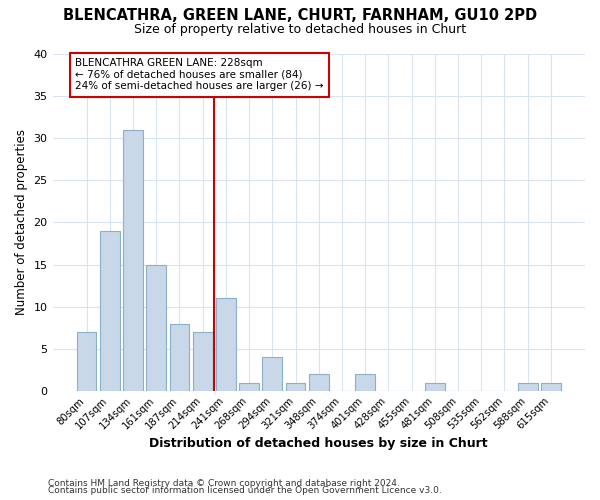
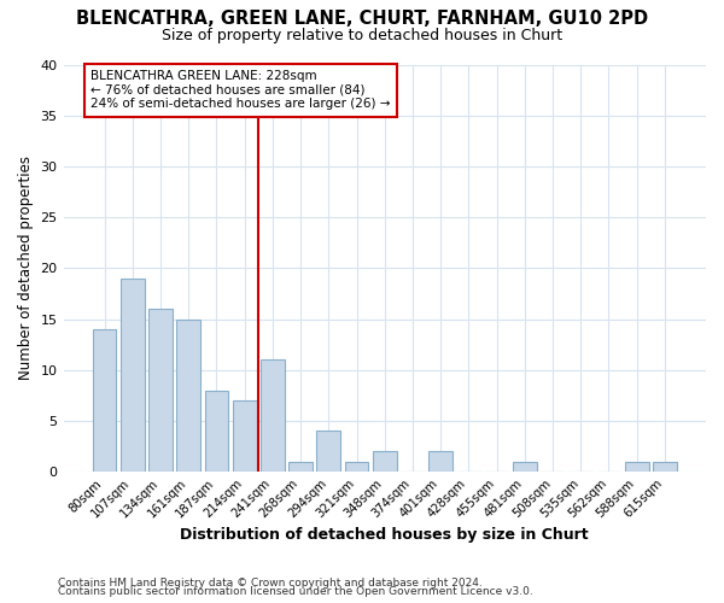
80sqm: 7 -> 14
134sqm: 31 -> 16
